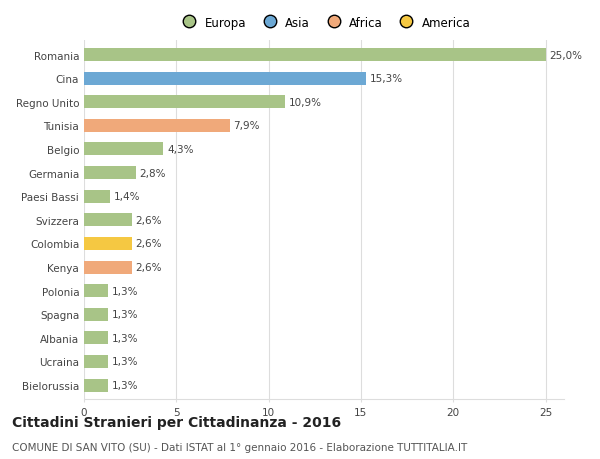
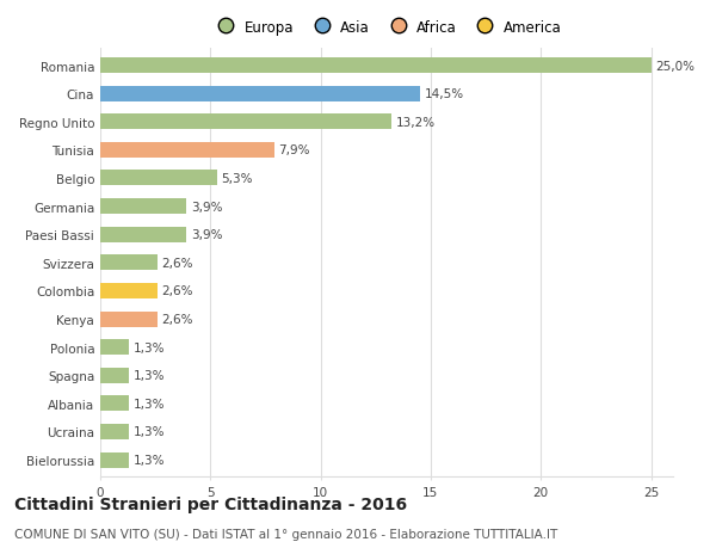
Cina: 15,3% -> 14,5%
Regno Unito: 10,9% -> 13,2%
Belgio: 4,3% -> 5,3%
Germania: 2,8% -> 3,9%
Paesi Bassi: 1,4% -> 3,9%
